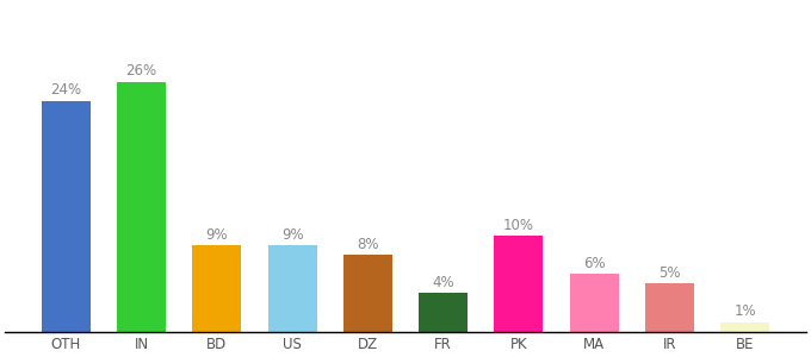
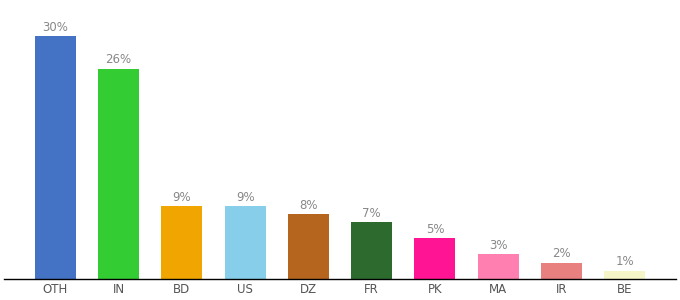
OTH: 24% -> 30%
FR: 4% -> 7%
PK: 10% -> 5%
MA: 6% -> 3%
IR: 5% -> 2%
